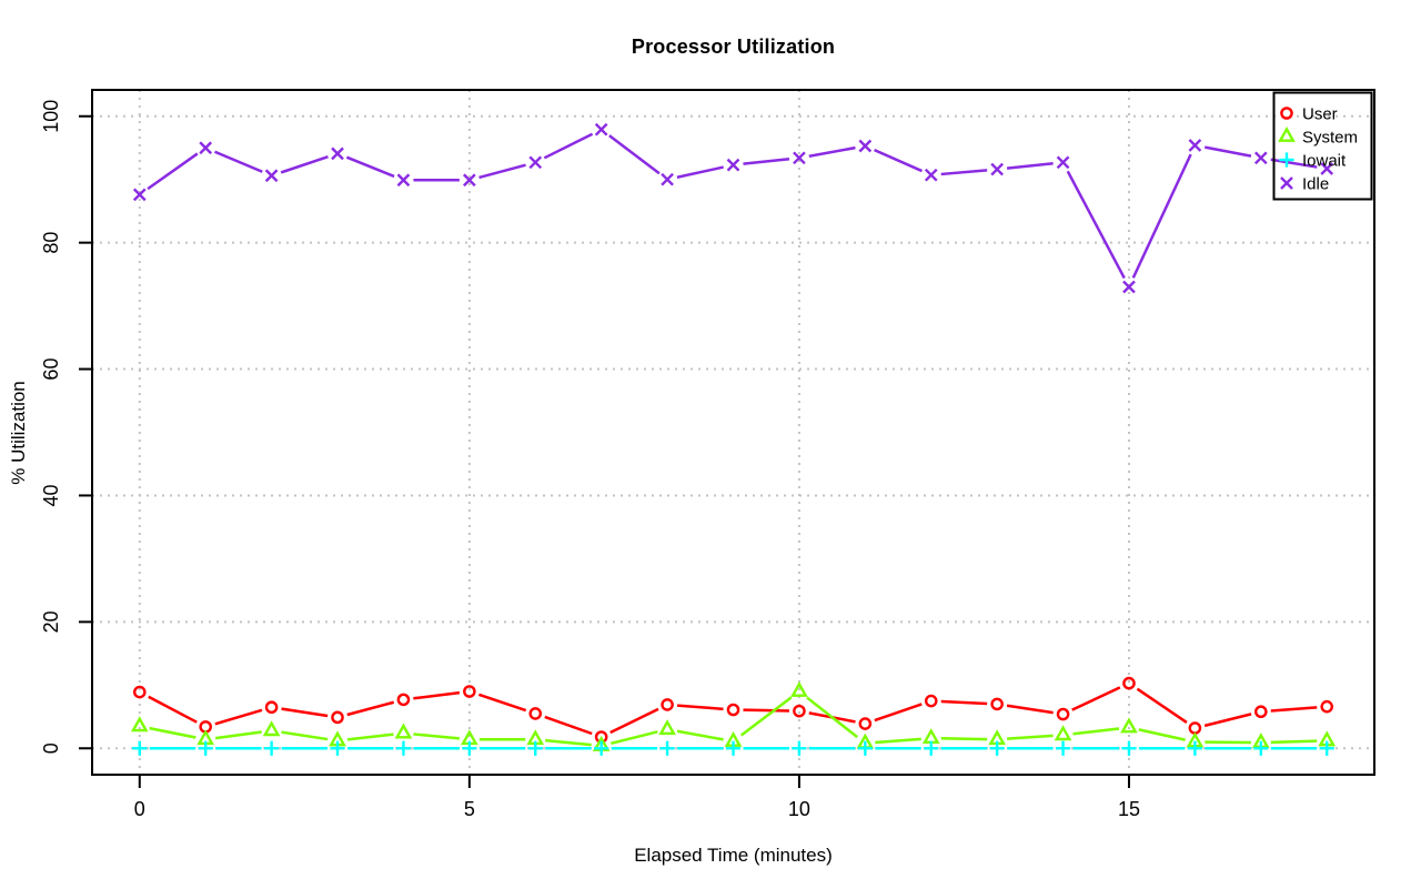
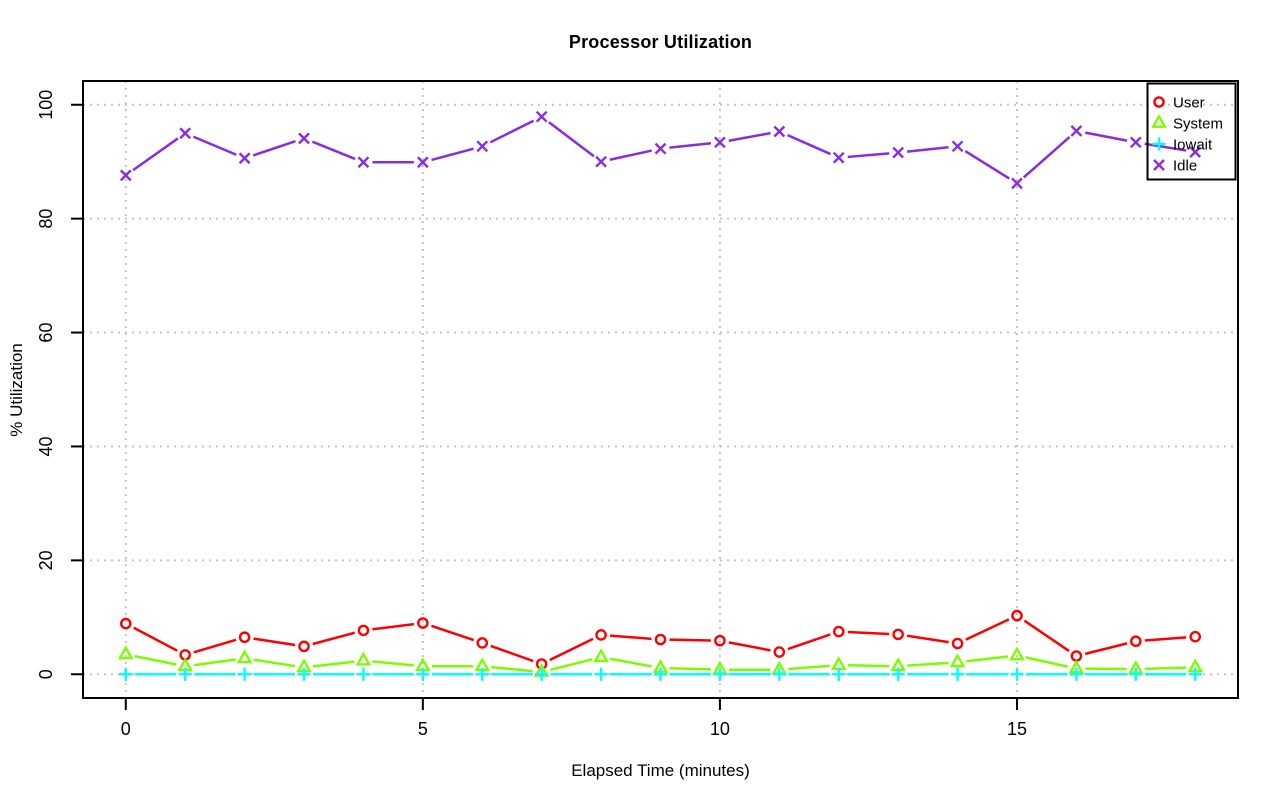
System/10: 9 -> 1
Idle/15: 73 -> 86
